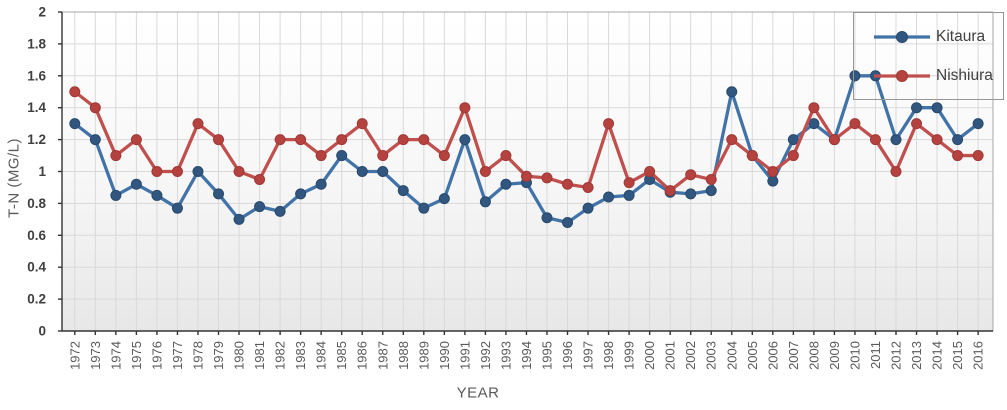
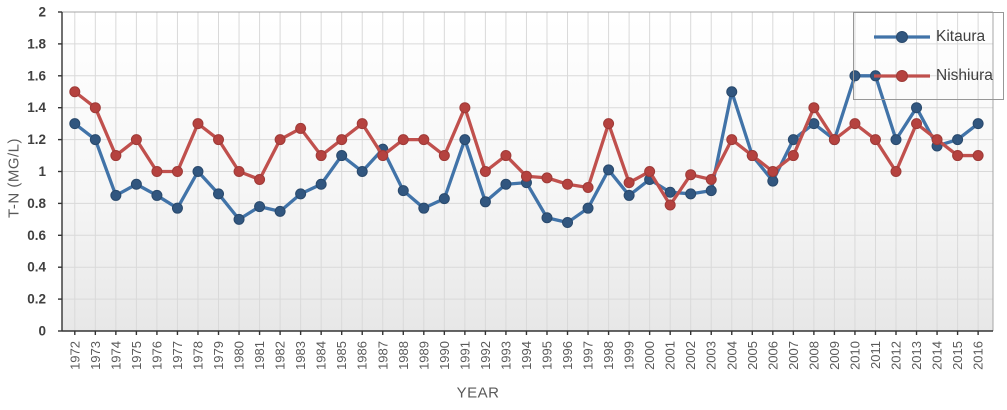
Nishiura/1983: 1.20 -> 1.27
Kitaura/1987: 1.00 -> 1.14
Kitaura/1998: 0.84 -> 1.01
Nishiura/2001: 0.88 -> 0.79
Kitaura/2014: 1.40 -> 1.16
